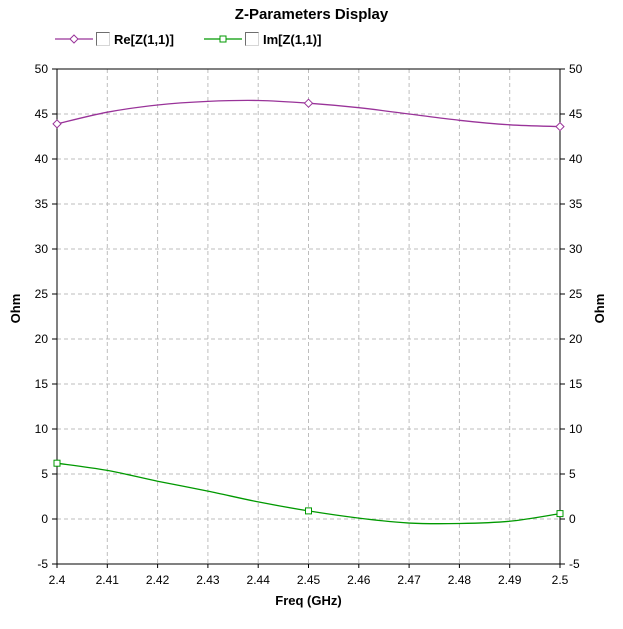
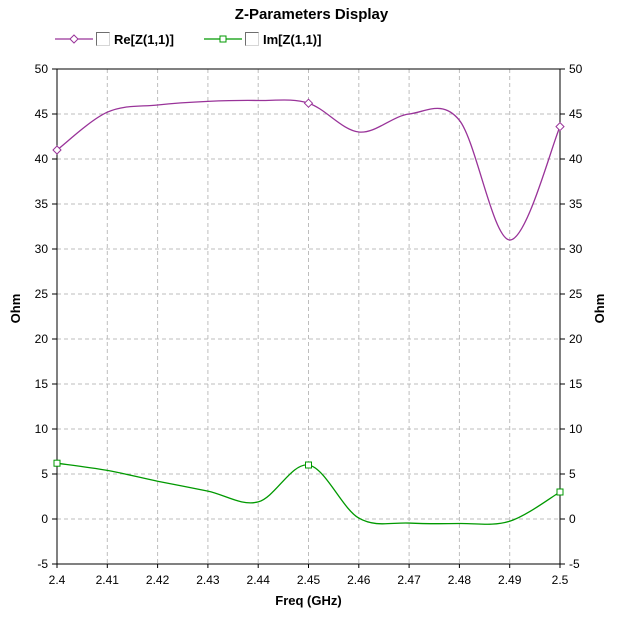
Re[Z(1,1)]/2.4: 44 -> 41
Im[Z(1,1)]/2.45: 1 -> 6
Re[Z(1,1)]/2.46: 46 -> 43
Re[Z(1,1)]/2.49: 44 -> 31
Im[Z(1,1)]/2.5: 1 -> 3
